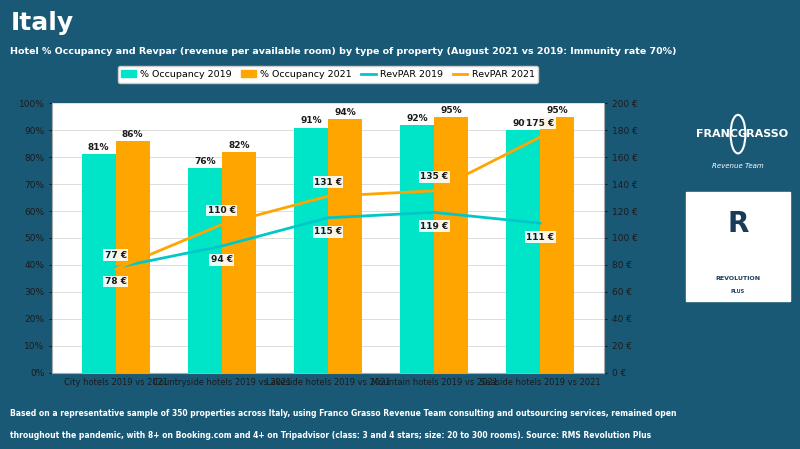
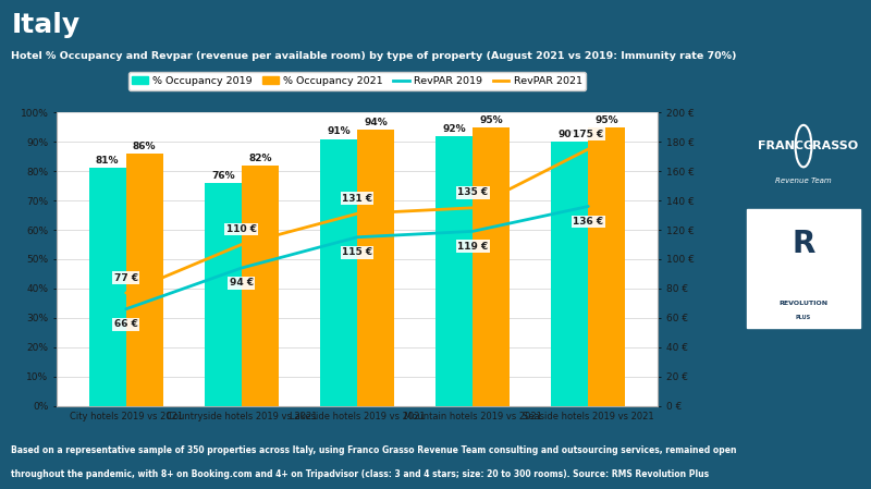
RevPAR 2019/City hotels 2019 vs 2021: 78 -> 66
RevPAR 2019/Seaside hotels 2019 vs 2021: 111 -> 136
